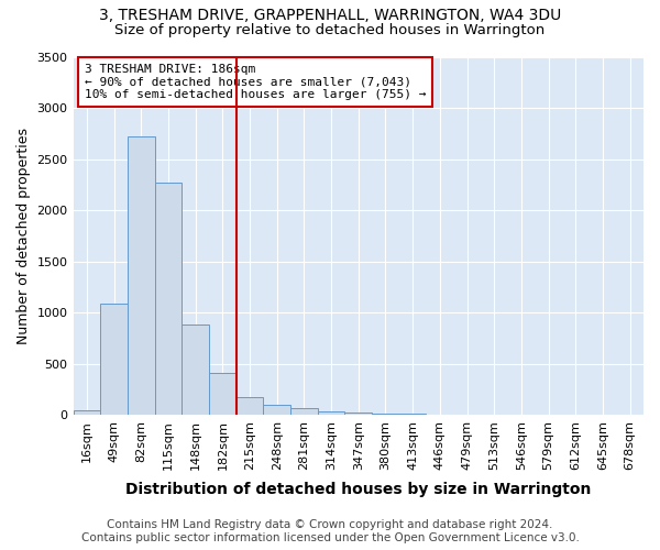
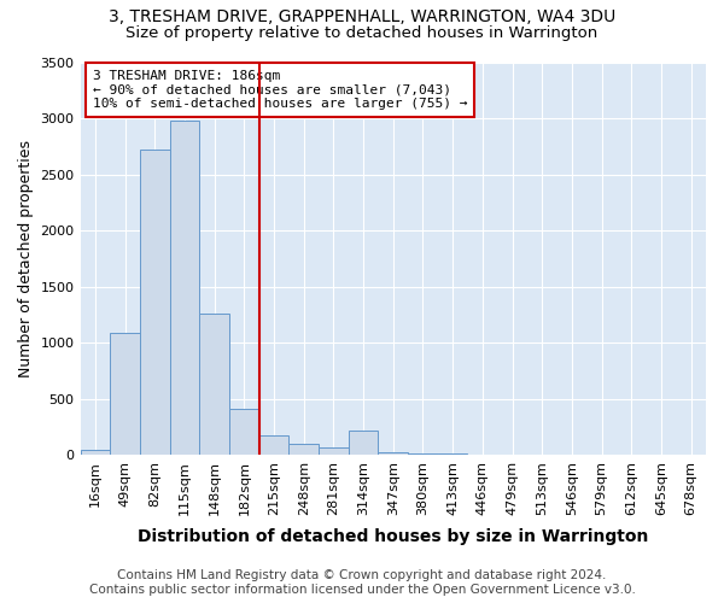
115sqm: 2270 -> 2980
148sqm: 880 -> 1260
314sqm: 40 -> 220
